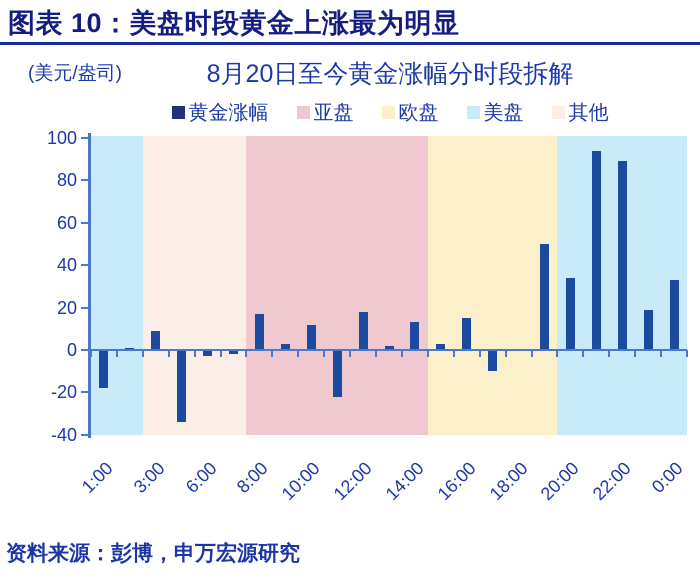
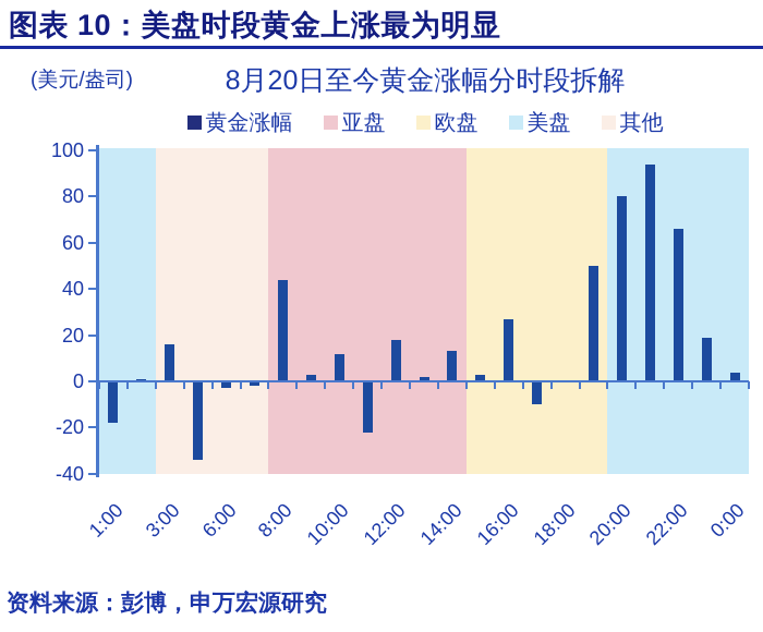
3:00: 9 -> 16
8:00: 17 -> 44
16:00: 15 -> 27
20:00: 34 -> 80
22:00: 89 -> 66
0:00: 33 -> 4
